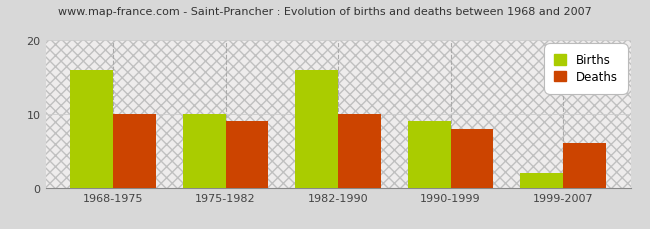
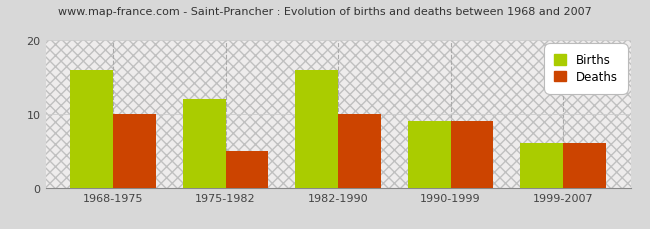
Births/1975-1982: 10 -> 12
Deaths/1975-1982: 9 -> 5
Deaths/1990-1999: 8 -> 9
Births/1999-2007: 2 -> 6
